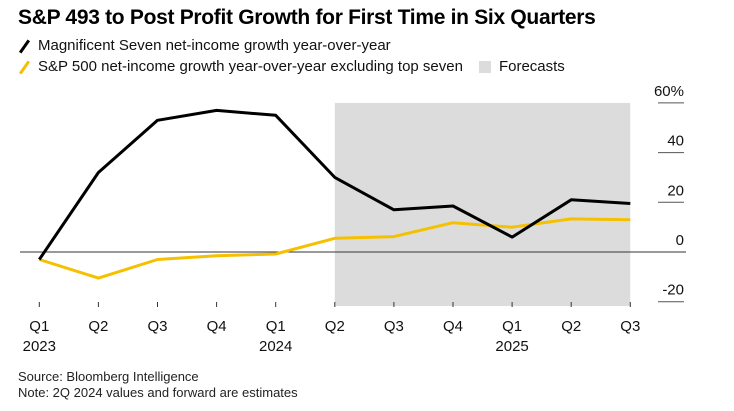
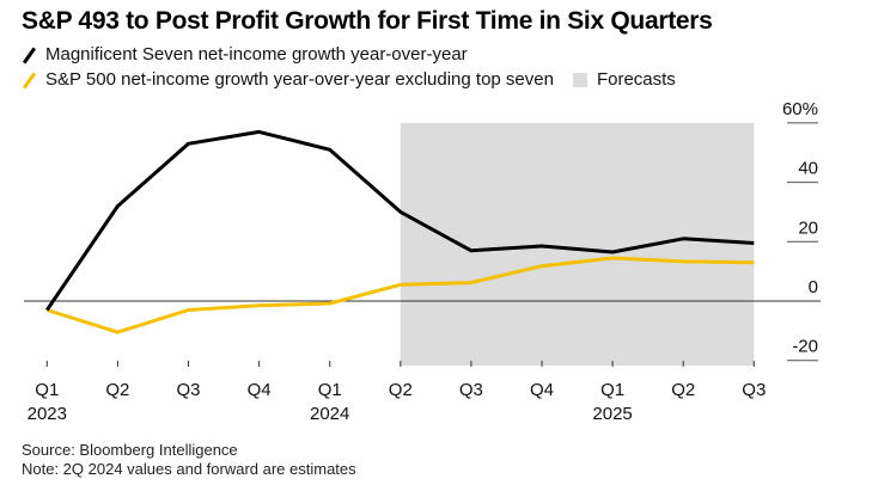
Magnificent Seven net-income growth year-over-year/Q1 2024: 55% -> 51%
Magnificent Seven net-income growth year-over-year/Q1 2025: 6% -> 16%
S&P 500 net-income growth year-over-year excluding top seven/Q1 2025: 10% -> 14%
